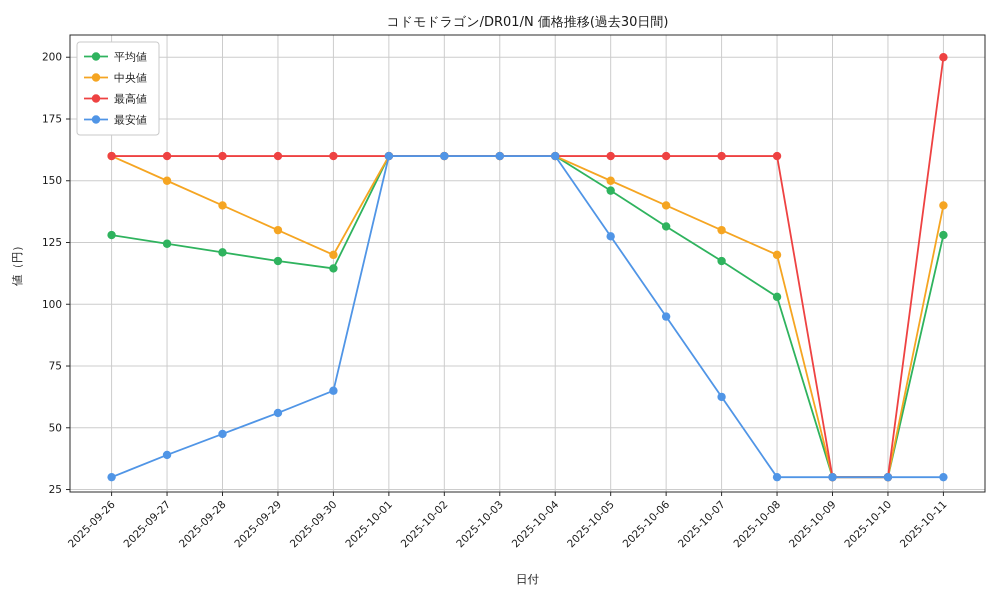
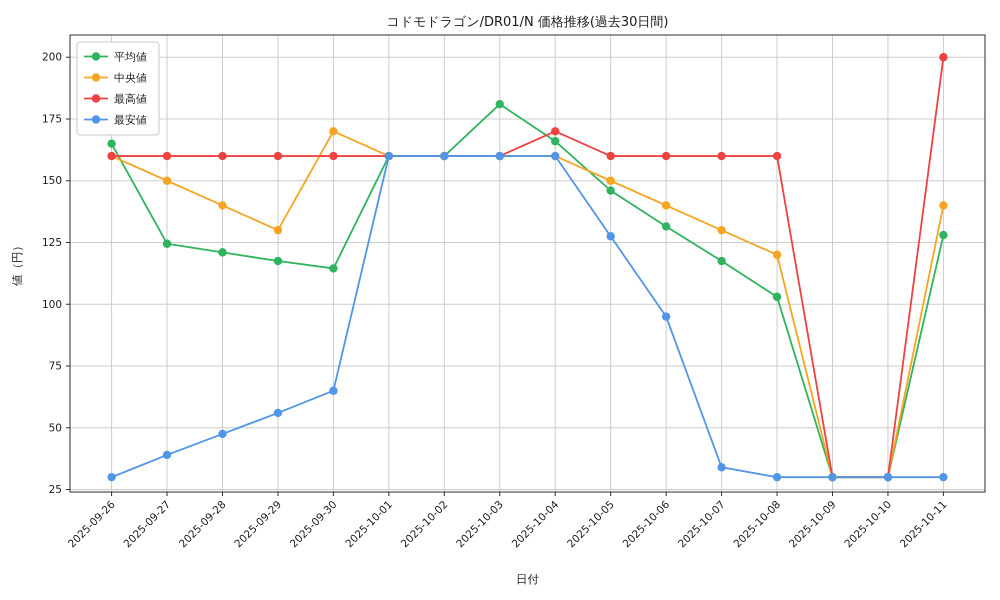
平均値/2025-09-26: 128 -> 165
中央値/2025-09-30: 120 -> 170
平均値/2025-10-03: 160 -> 181
平均値/2025-10-04: 160 -> 166
最高値/2025-10-04: 160 -> 170
最安値/2025-10-07: 62 -> 34
